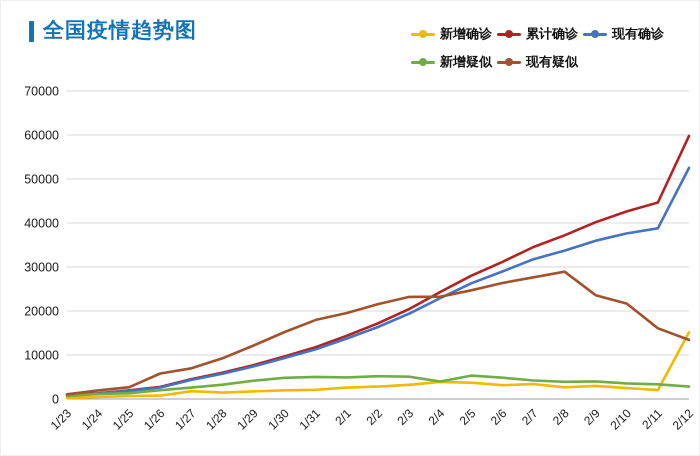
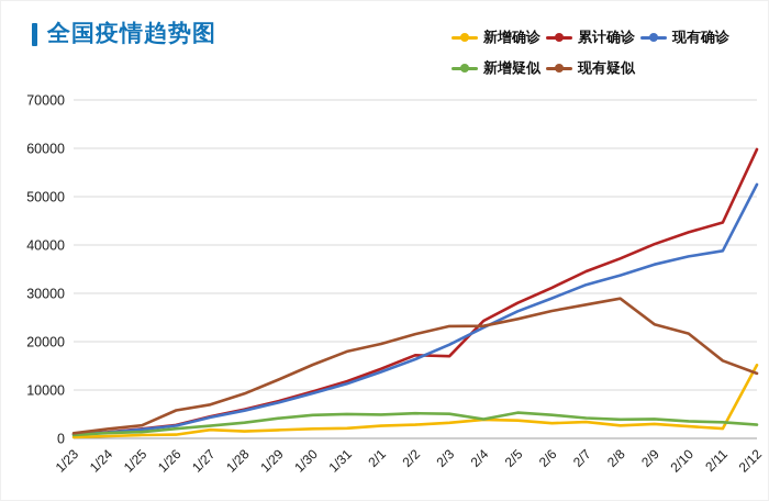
累计确诊/2/3: 20000 -> 17000
